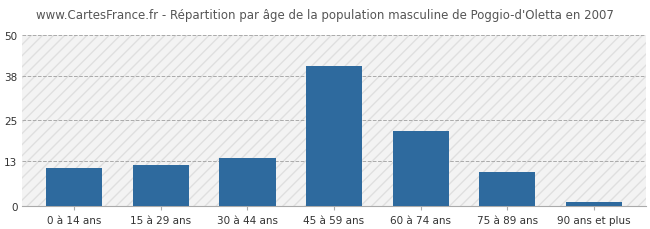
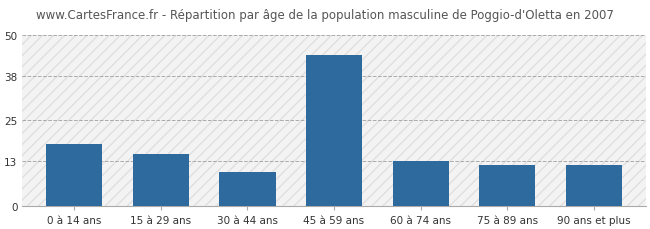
0 à 14 ans: 11 -> 18
15 à 29 ans: 12 -> 15
30 à 44 ans: 14 -> 10
45 à 59 ans: 41 -> 44
60 à 74 ans: 22 -> 13
75 à 89 ans: 10 -> 12
90 ans et plus: 1 -> 12
